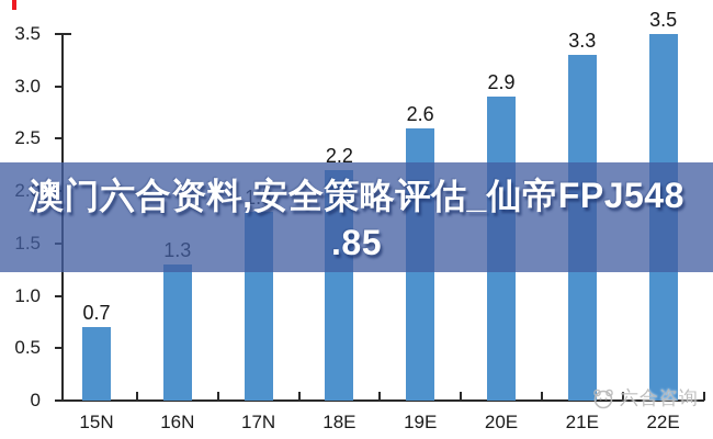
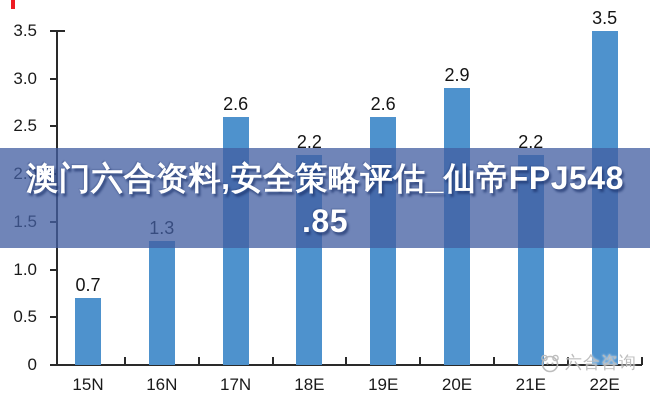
17N: 1.8 -> 2.6
21E: 3.3 -> 2.2
